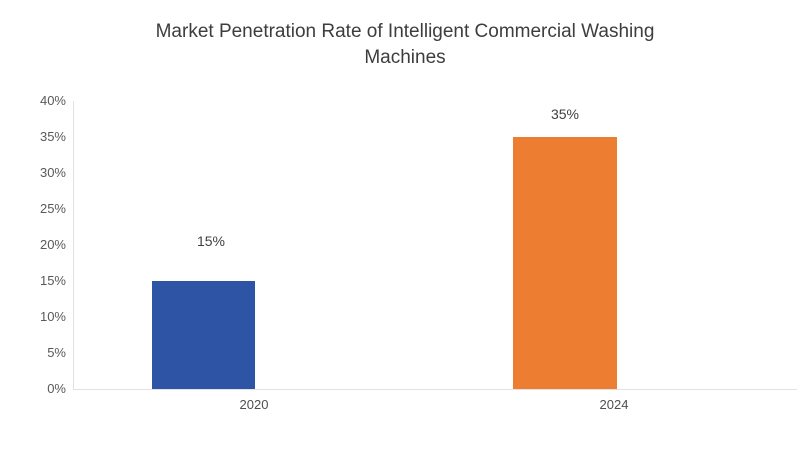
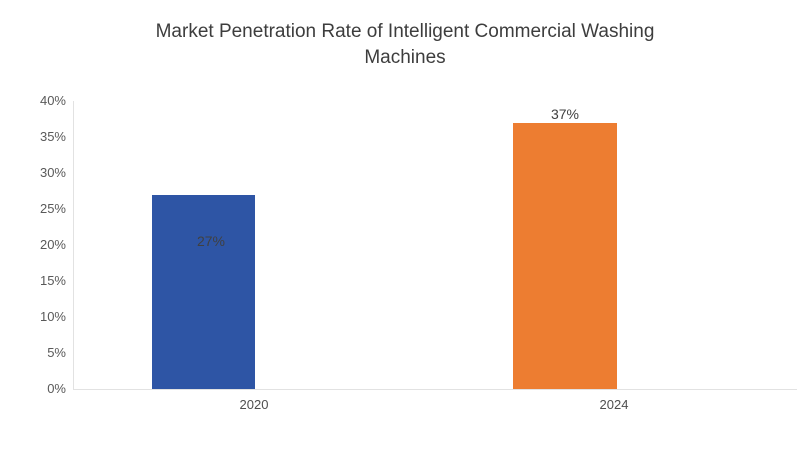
2020: 15% -> 27%
2024: 35% -> 37%
